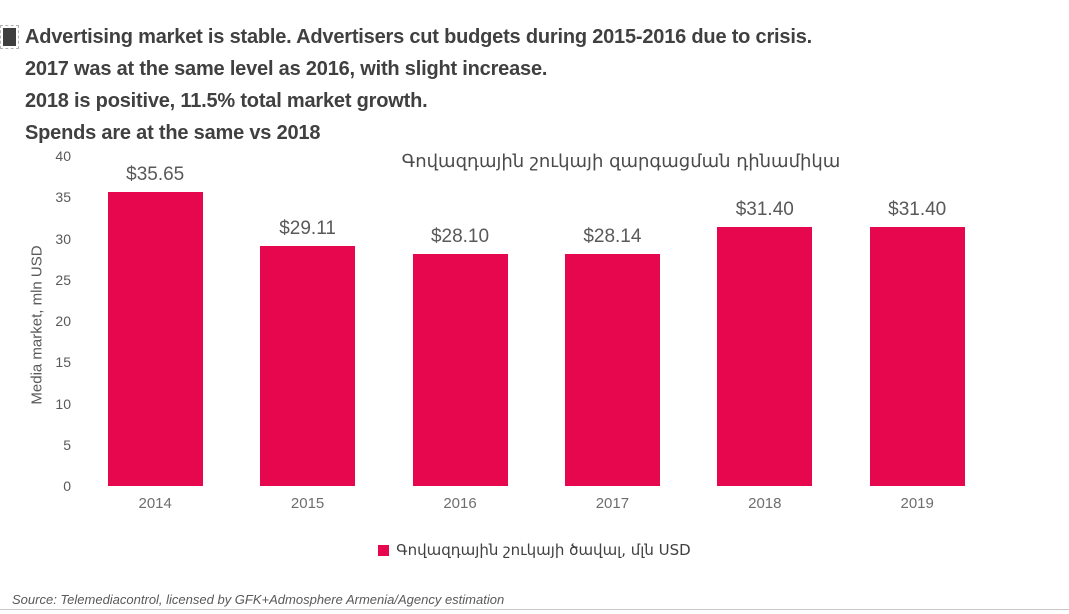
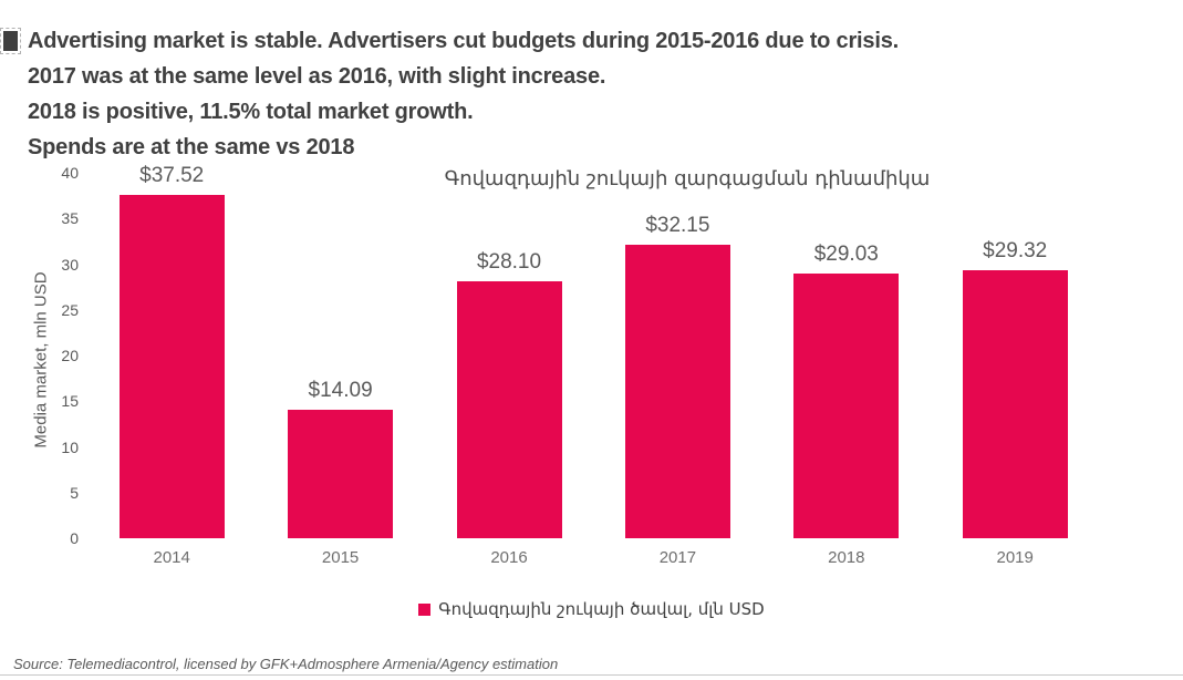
2014: $35.65 -> $37.52
2015: $29.11 -> $14.09
2017: $28.14 -> $32.15
2018: $31.40 -> $29.03
2019: $31.40 -> $29.32
